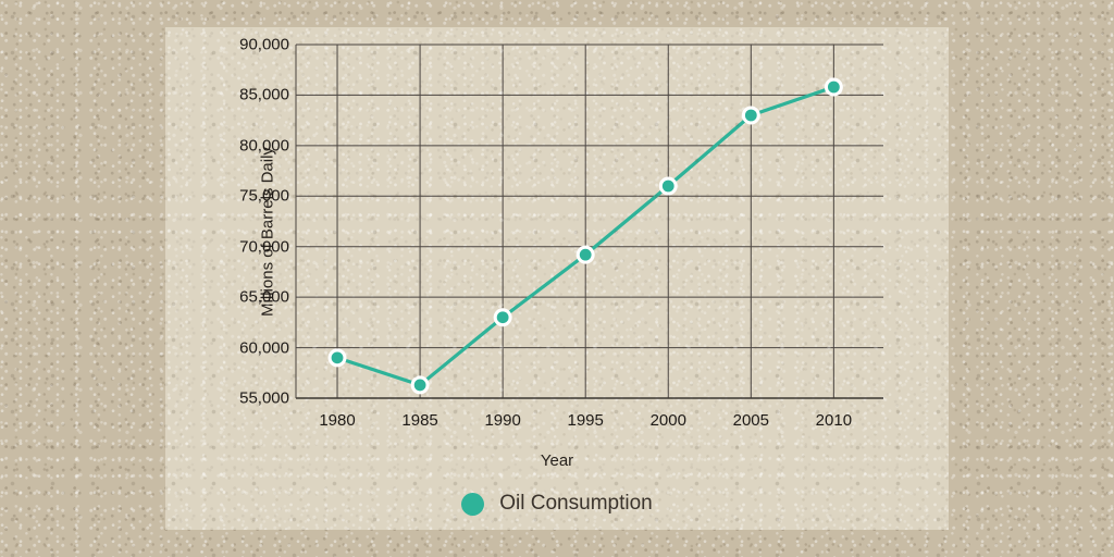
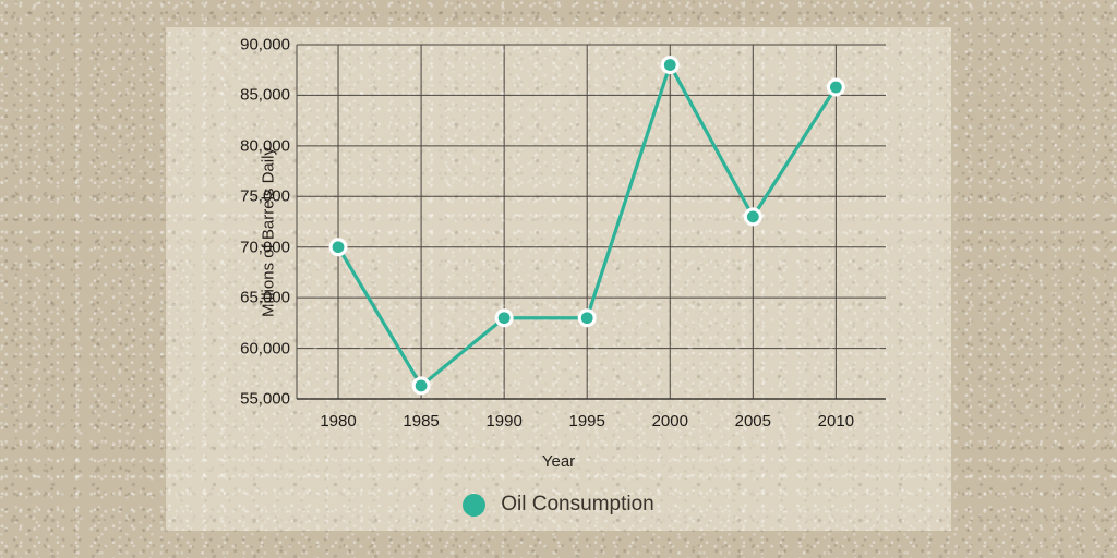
1980: 59000 -> 70000
1995: 69000 -> 63000
2000: 76000 -> 88000
2005: 83000 -> 73000
